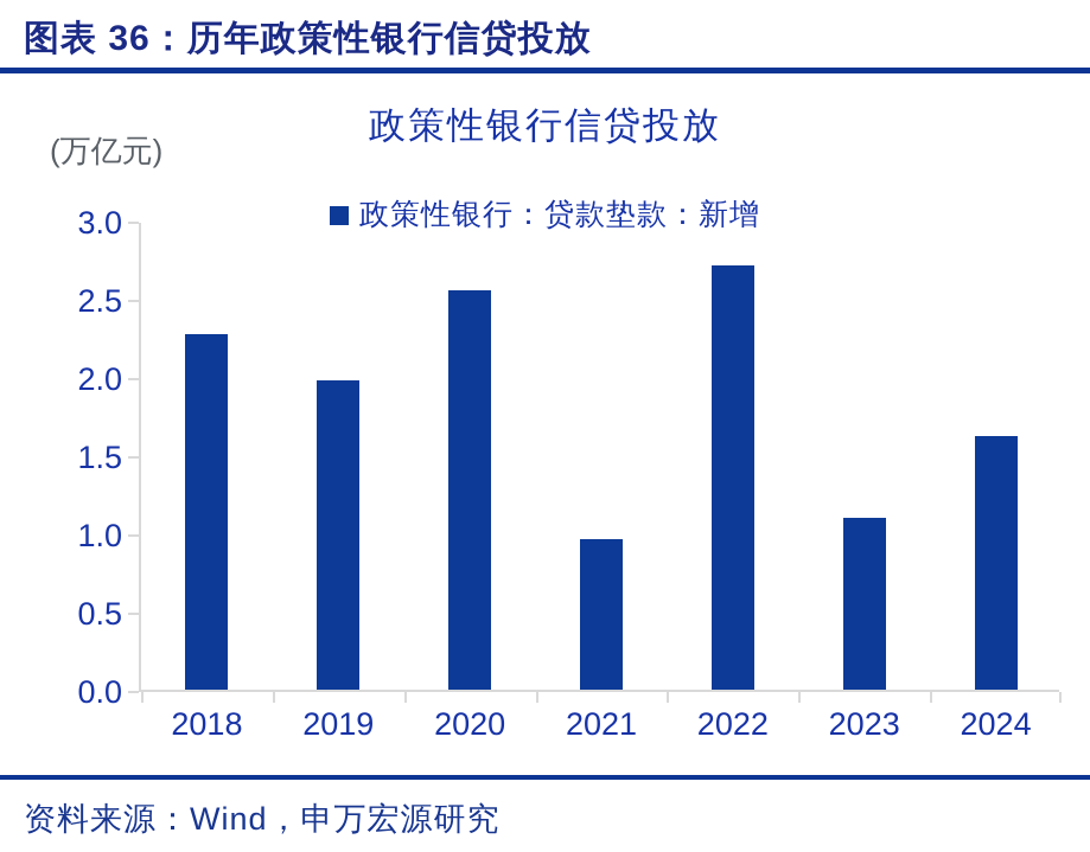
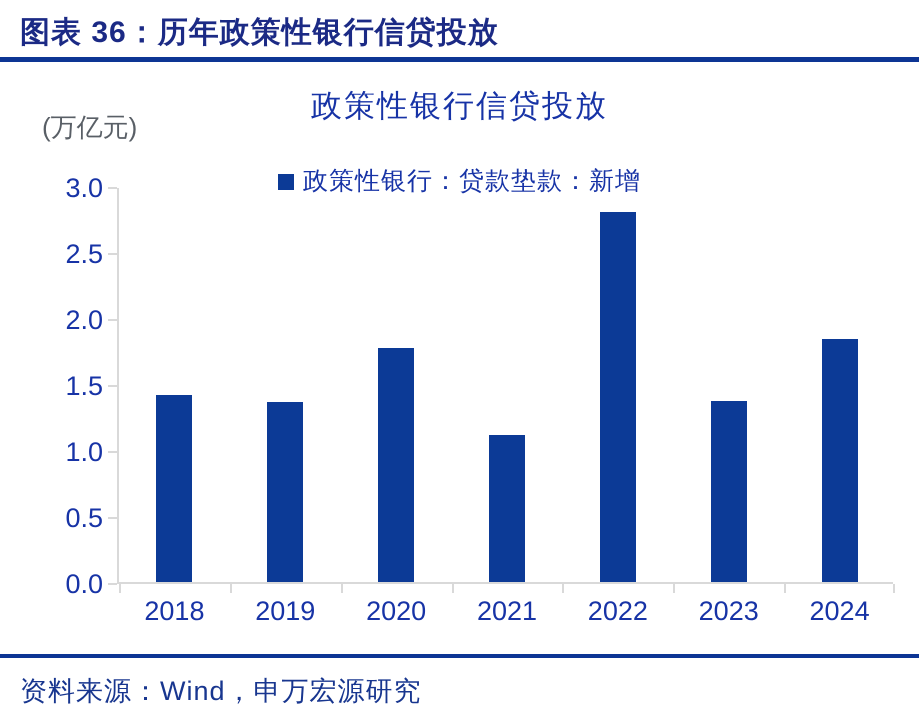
2018: 2.27 -> 1.42
2019: 1.98 -> 1.36
2020: 2.55 -> 1.77
2021: 0.96 -> 1.11
2022: 2.71 -> 2.80
2023: 1.10 -> 1.37
2024: 1.62 -> 1.84
